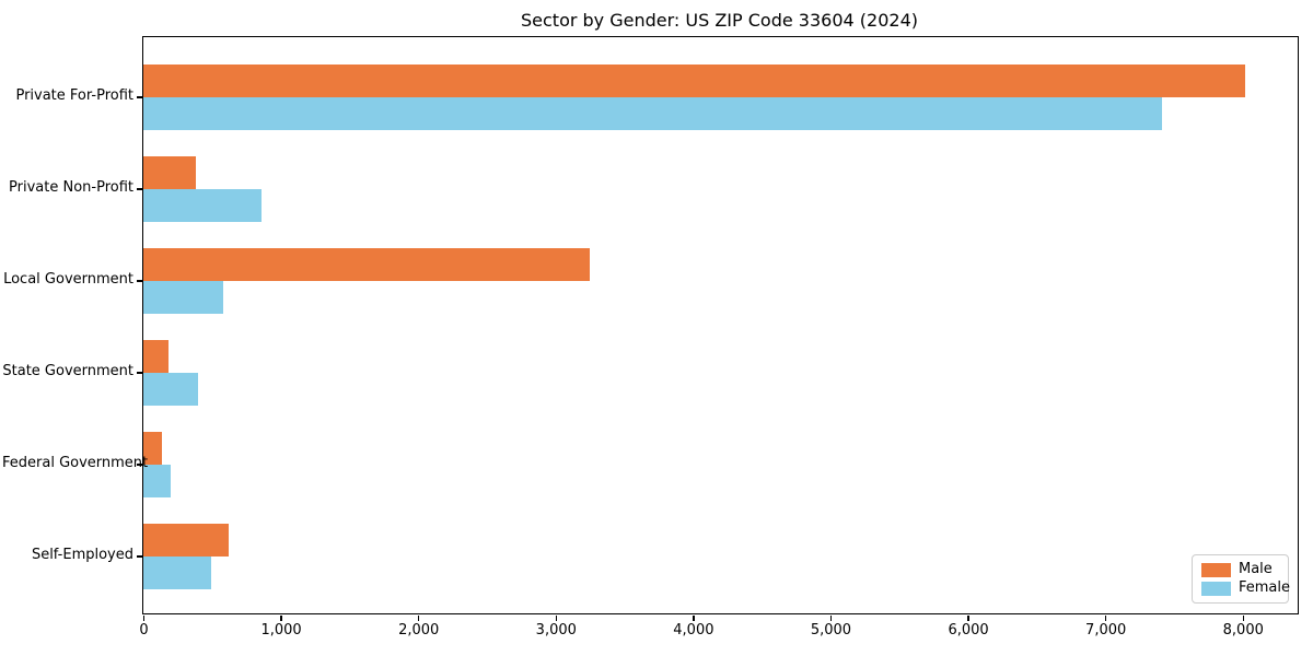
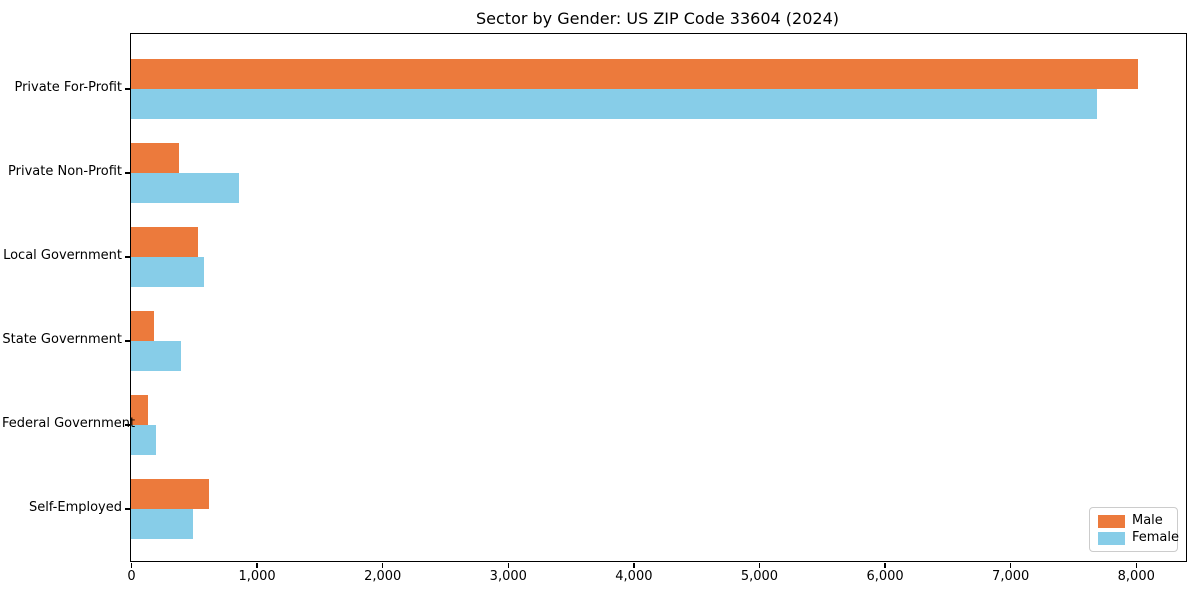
Female/Private For-Profit: 7410 -> 7690
Male/Local Government: 3250 -> 530
